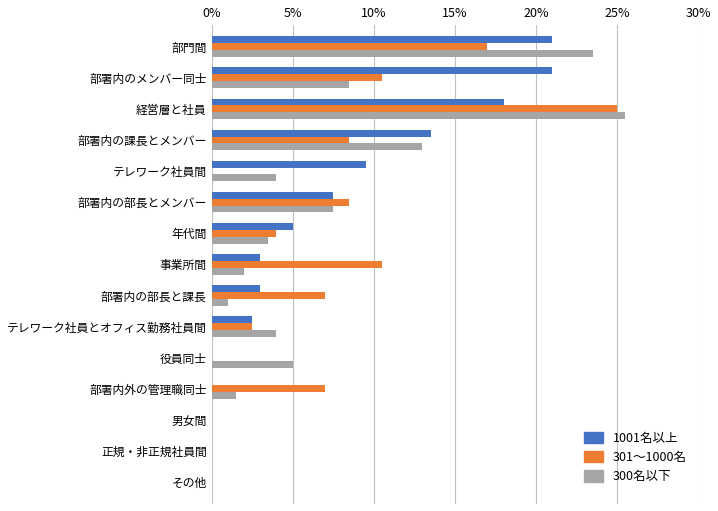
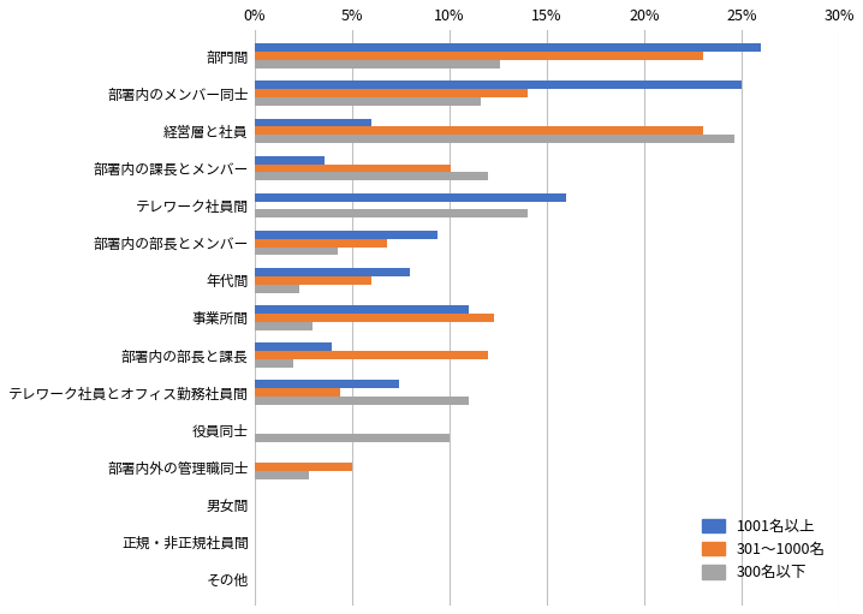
1001名以上/部門間: 21.0% -> 26.0%
301～1000名/部門間: 17.0% -> 23.0%
300名以下/部門間: 23.5% -> 12.6%
1001名以上/部署内のメンバー同士: 21.0% -> 25.0%
301～1000名/部署内のメンバー同士: 10.5% -> 14.0%
300名以下/部署内のメンバー同士: 8.5% -> 11.6%
1001名以上/経営層と社員: 18.0% -> 6.0%
301～1000名/経営層と社員: 25.0% -> 23.0%
300名以下/経営層と社員: 25.5% -> 24.6%
1001名以上/部署内の課長とメンバー: 13.5% -> 3.6%
301～1000名/部署内の課長とメンバー: 8.5% -> 10.1%
300名以下/部署内の課長とメンバー: 13.0% -> 12.0%
1001名以上/テレワーク社員間: 9.5% -> 16.0%
300名以下/テレワーク社員間: 4.0% -> 14.0%
1001名以上/部署内の部長とメンバー: 7.5% -> 9.4%
301～1000名/部署内の部長とメンバー: 8.5% -> 6.8%
300名以下/部署内の部長とメンバー: 7.5% -> 4.3%
1001名以上/年代間: 5.0% -> 8.0%
301～1000名/年代間: 4.0% -> 6.0%
300名以下/年代間: 3.5% -> 2.3%
1001名以上/事業所間: 3.0% -> 11.0%
301～1000名/事業所間: 10.5% -> 12.3%
300名以下/事業所間: 2.0% -> 3.0%
1001名以上/部署内の部長と課長: 3.0% -> 4.0%
301～1000名/部署内の部長と課長: 7.0% -> 12.0%
300名以下/部署内の部長と課長: 1.0% -> 2.0%
1001名以上/テレワーク社員とオフィス勤務社員間: 2.5% -> 7.4%
301～1000名/テレワーク社員とオフィス勤務社員間: 2.5% -> 4.4%
300名以下/テレワーク社員とオフィス勤務社員間: 4.0% -> 11.0%
300名以下/役員同士: 5.0% -> 10.0%
301～1000名/部署内外の管理職同士: 7.0% -> 5.0%
300名以下/部署内外の管理職同士: 1.5% -> 2.8%
